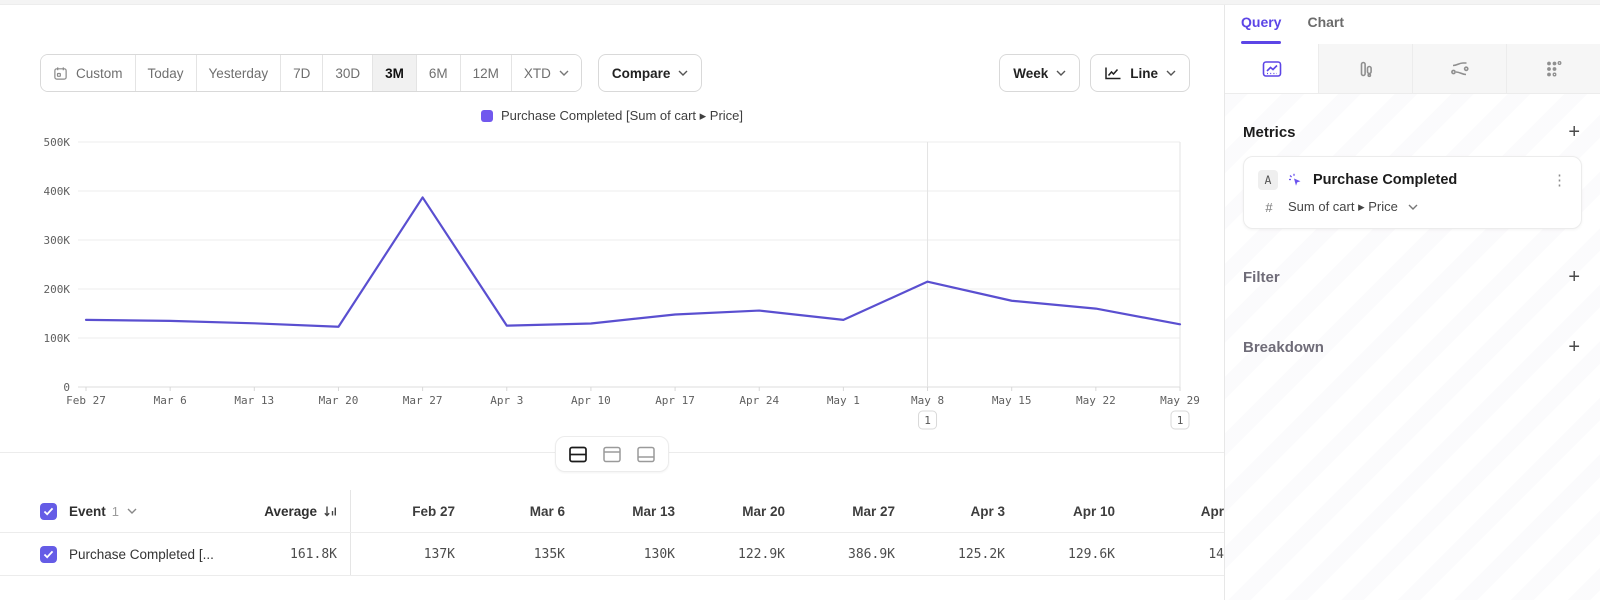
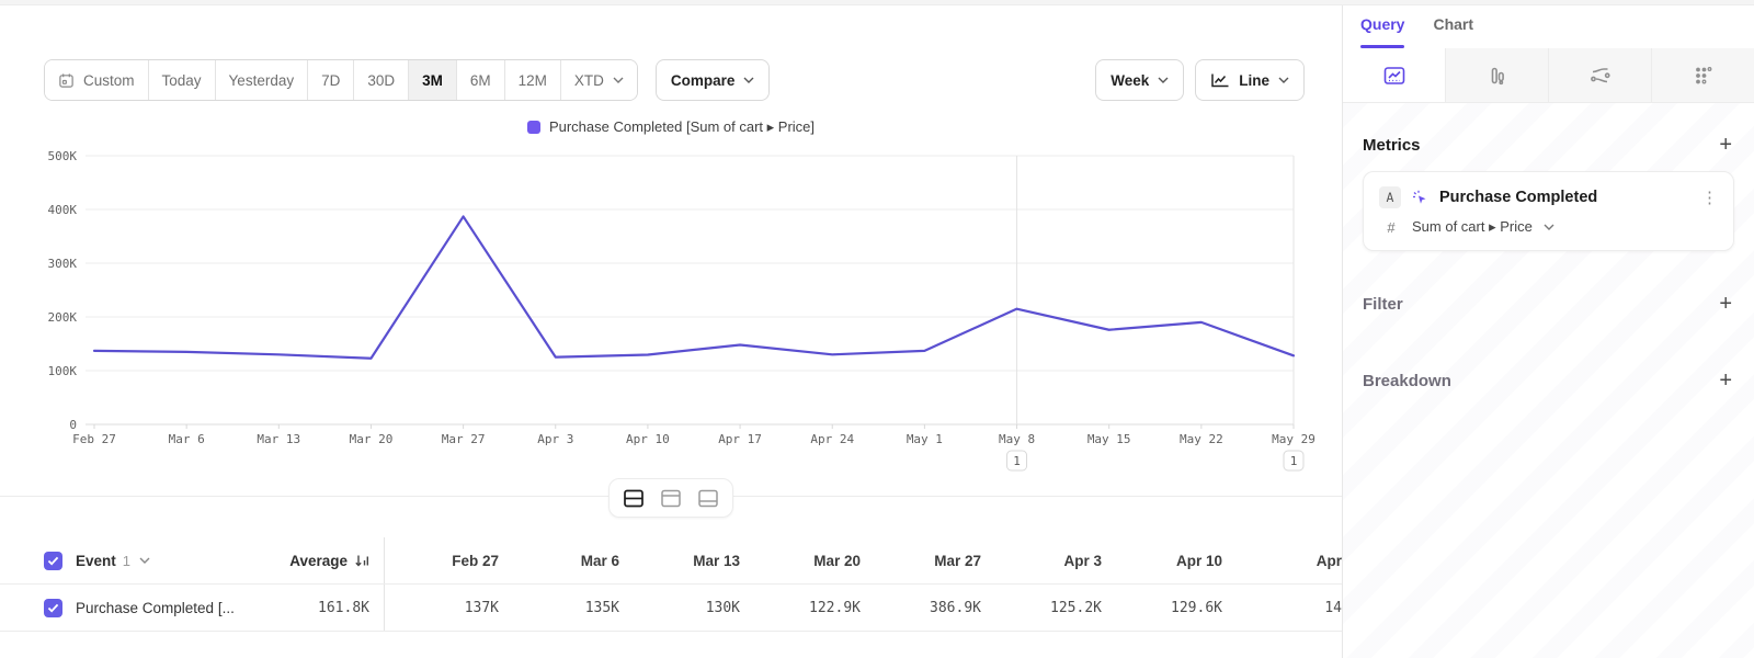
Apr 24: 160K -> 130K
May 22: 160K -> 190K
